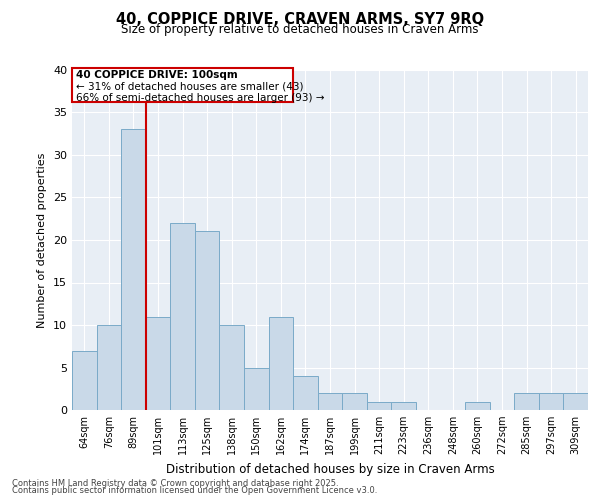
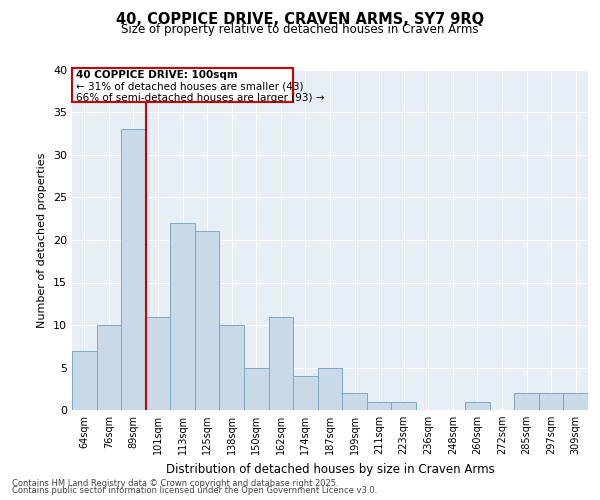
187sqm: 2 -> 5
